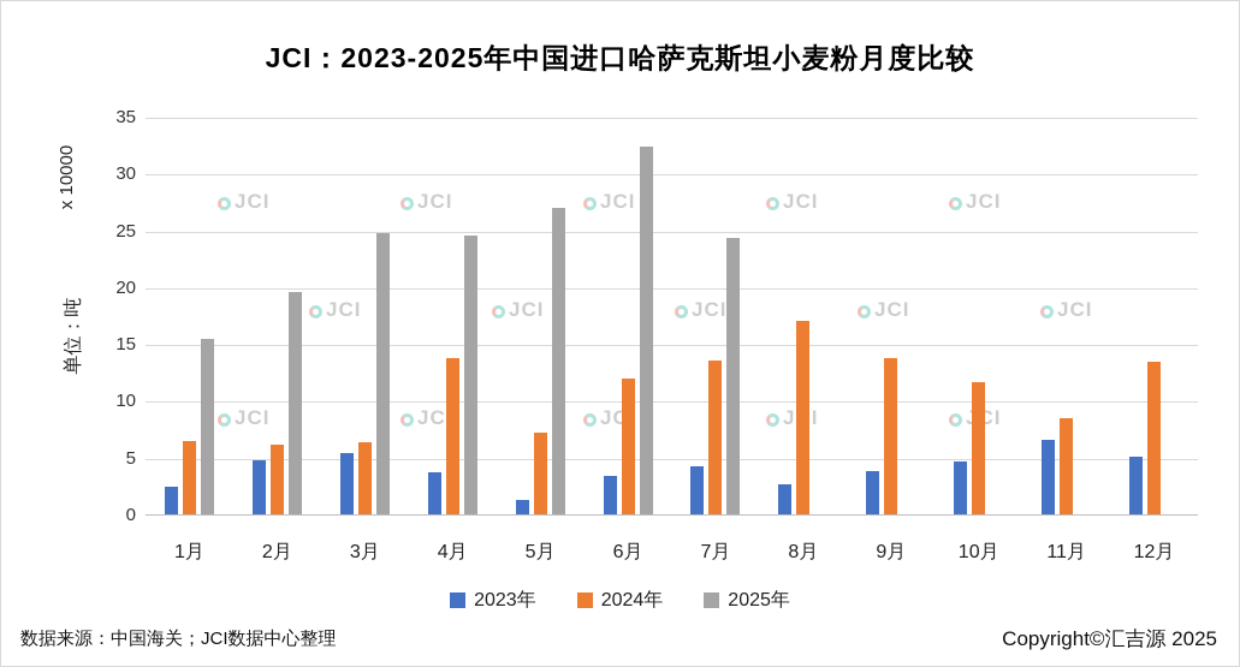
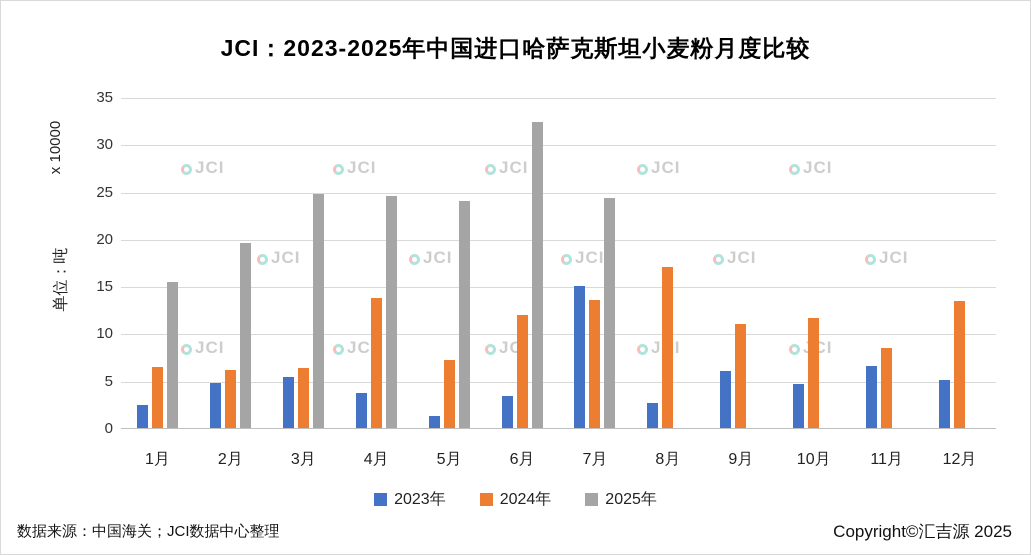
2025年/5月: 27 -> 24
2023年/7月: 4 -> 15
2023年/9月: 4 -> 6
2024年/9月: 14 -> 11
